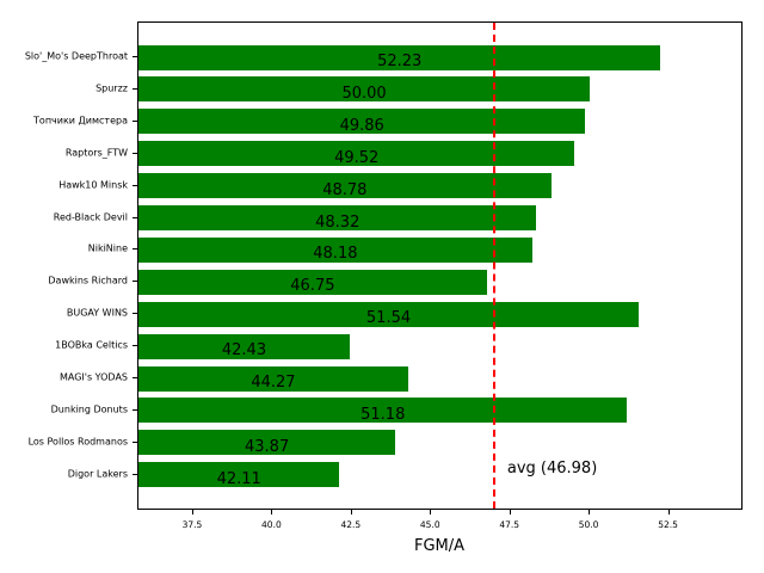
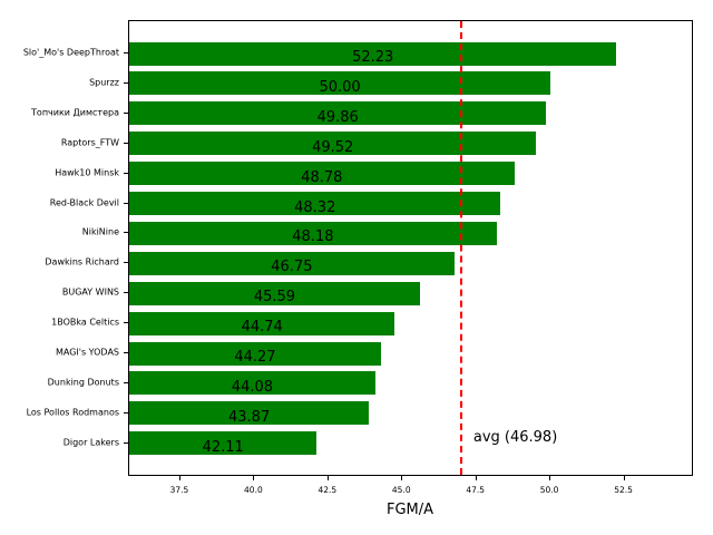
BUGAY WINS: 51.54 -> 45.59
1BOBka Celtics: 42.43 -> 44.74
Dunking Donuts: 51.18 -> 44.08
